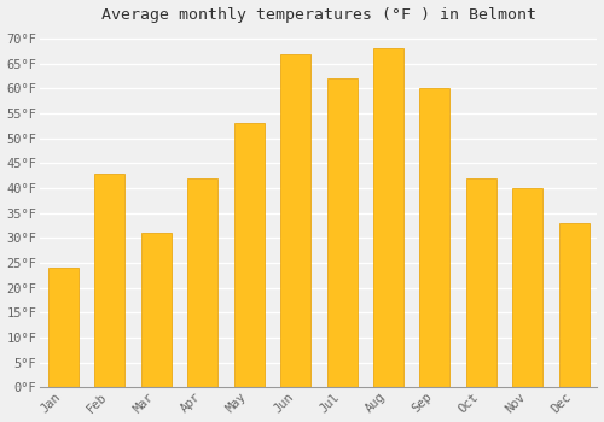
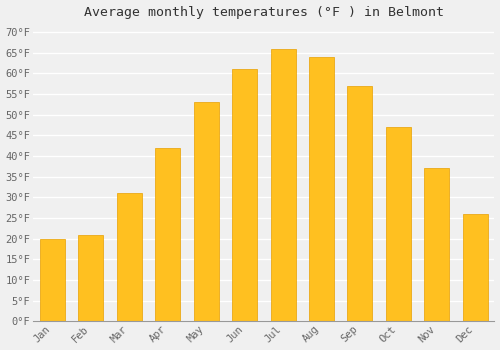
Jan: 24°F -> 20°F
Feb: 43°F -> 21°F
Jun: 67°F -> 61°F
Jul: 62°F -> 66°F
Aug: 68°F -> 64°F
Sep: 60°F -> 57°F
Oct: 42°F -> 47°F
Nov: 40°F -> 37°F
Dec: 33°F -> 26°F
